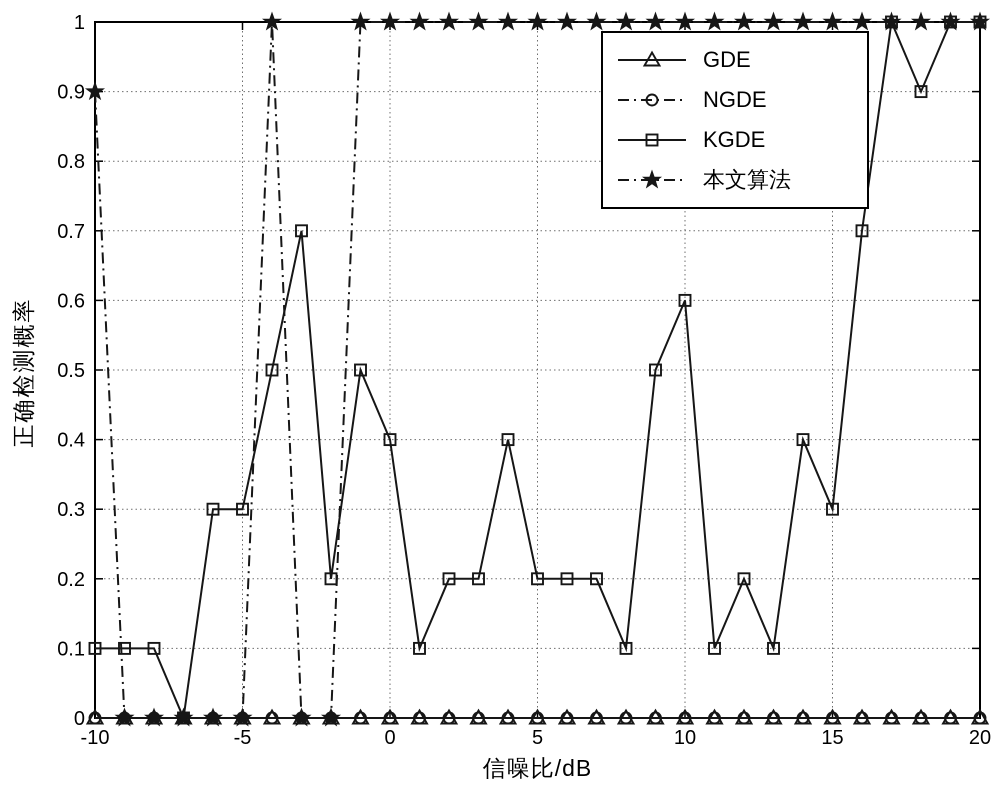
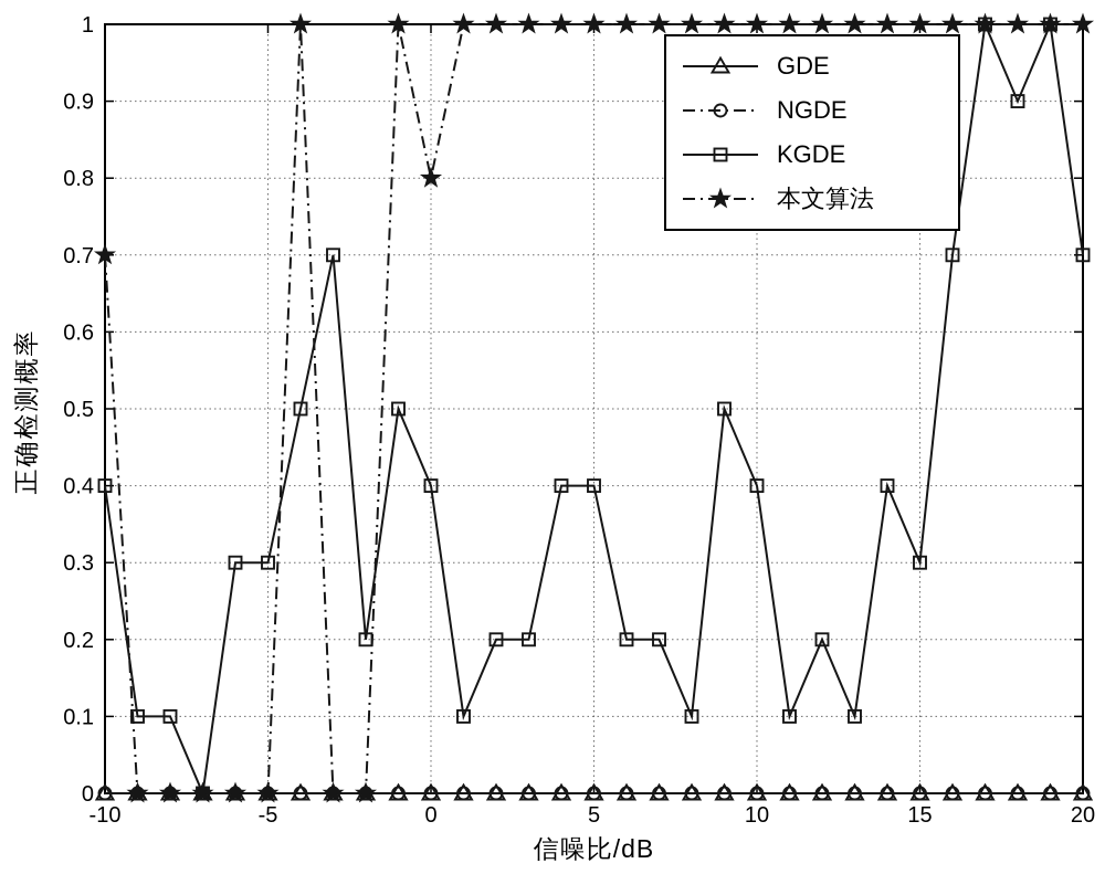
KGDE/-10: 0.1 -> 0.4
本文算法/-10: 0.9 -> 0.7
本文算法/0: 1.0 -> 0.8
KGDE/5: 0.2 -> 0.4
KGDE/10: 0.6 -> 0.4
KGDE/20: 1.0 -> 0.7
